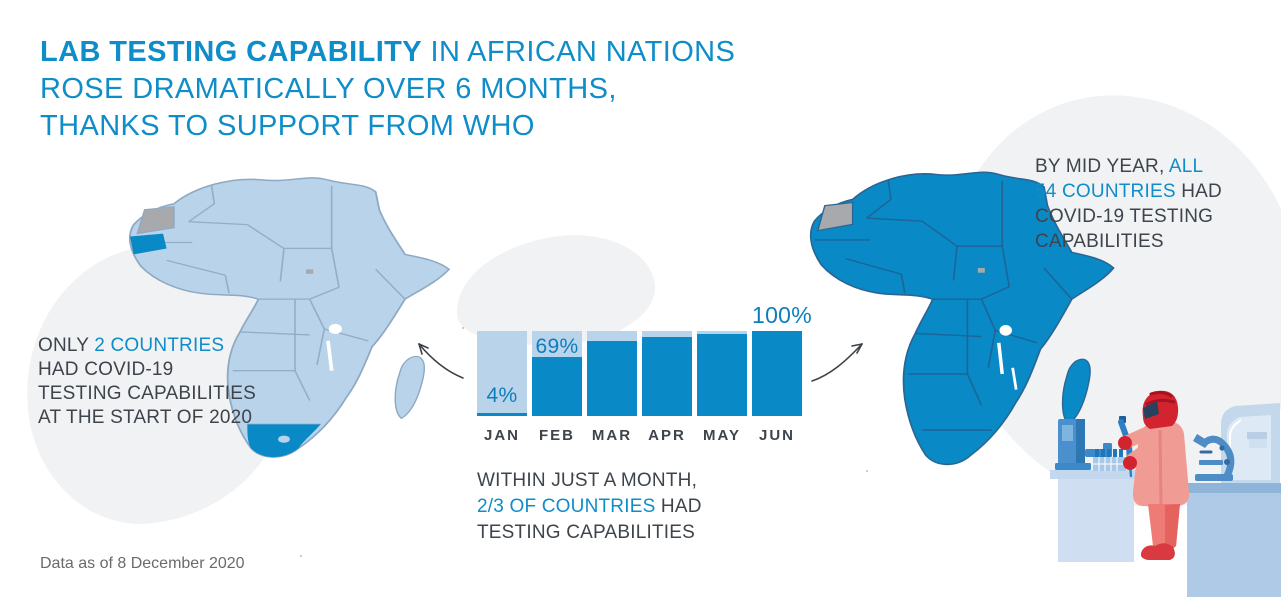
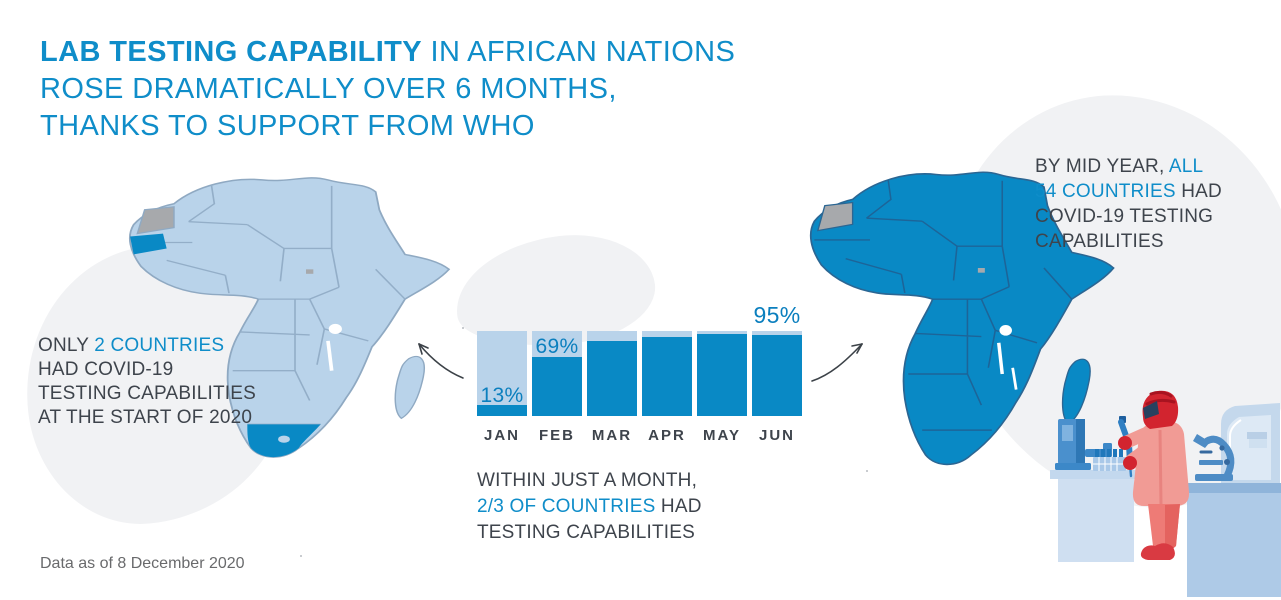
JAN: 4% -> 13%
JUN: 100% -> 95%
